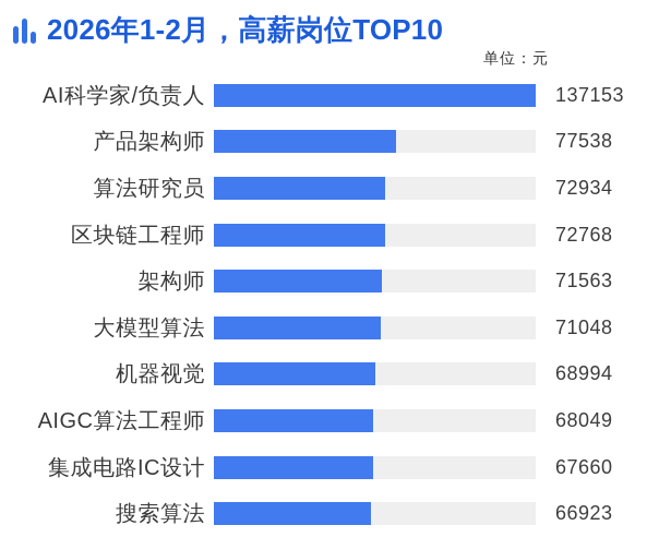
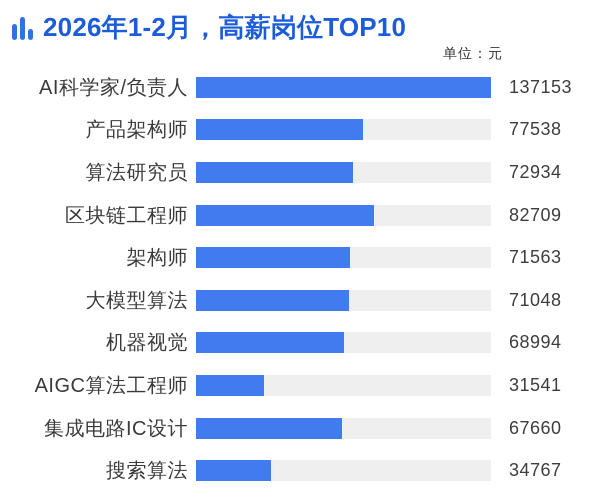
区块链工程师: 72768 -> 82709
AIGC算法工程师: 68049 -> 31541
搜索算法: 66923 -> 34767
